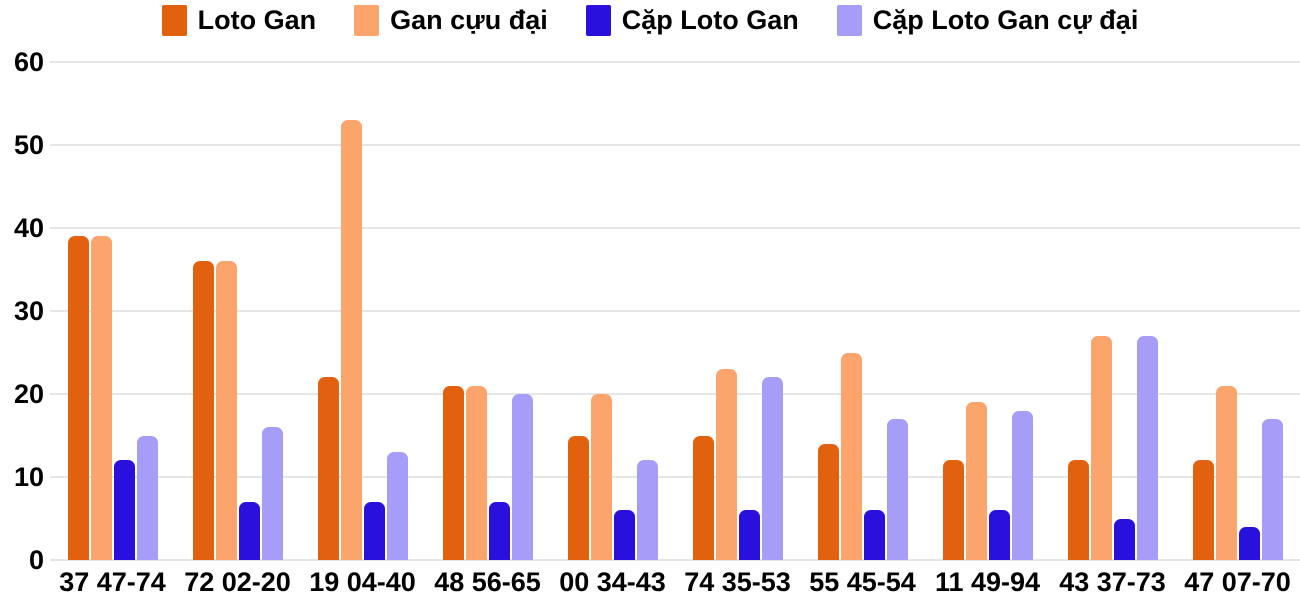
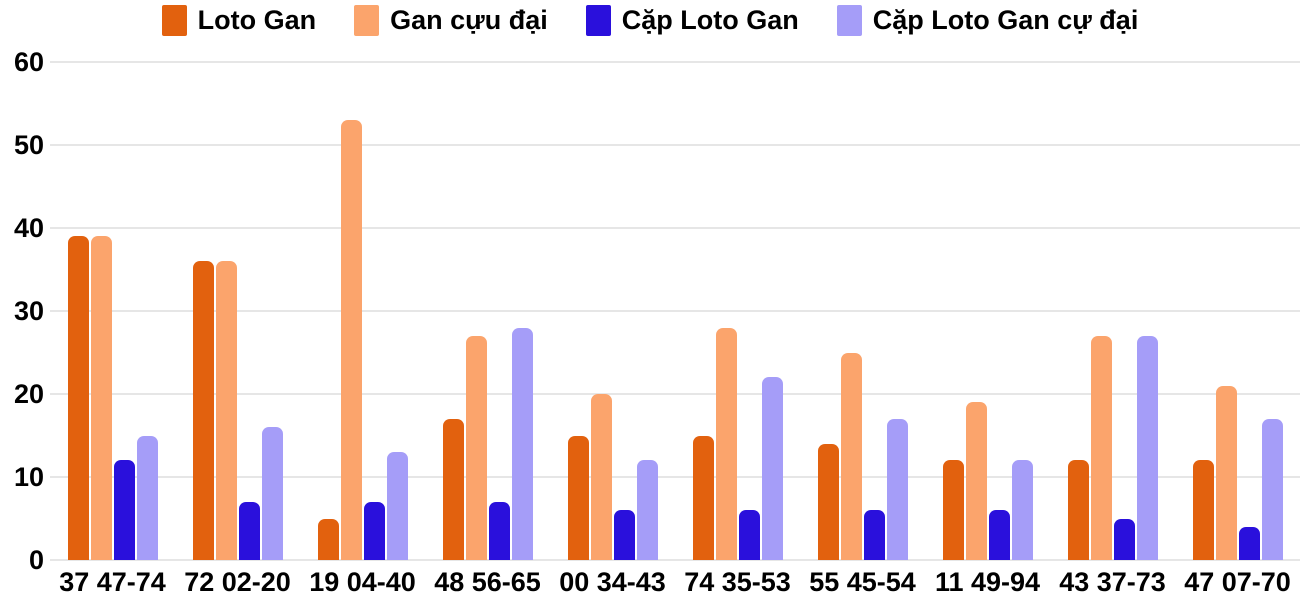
Loto Gan/19 04-40: 22 -> 5
Loto Gan/48 56-65: 21 -> 17
Gan cựu đại/48 56-65: 21 -> 27
Cặp Loto Gan cự đại/48 56-65: 20 -> 28
Gan cựu đại/74 35-53: 23 -> 28
Cặp Loto Gan cự đại/11 49-94: 18 -> 12
